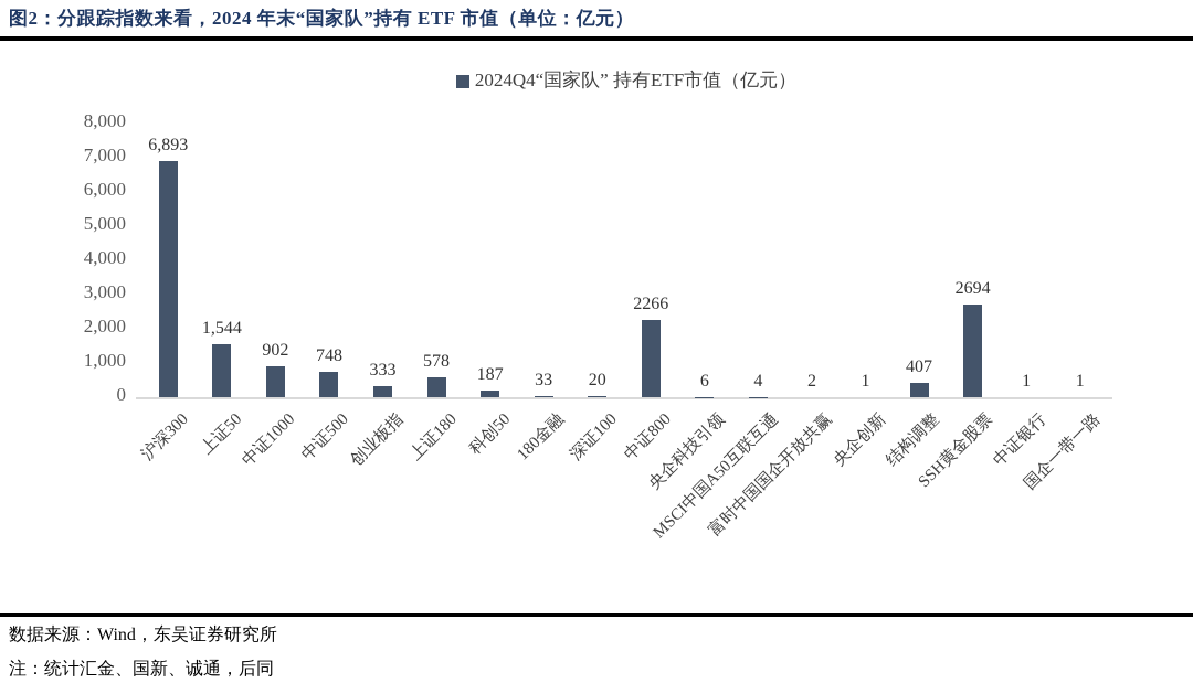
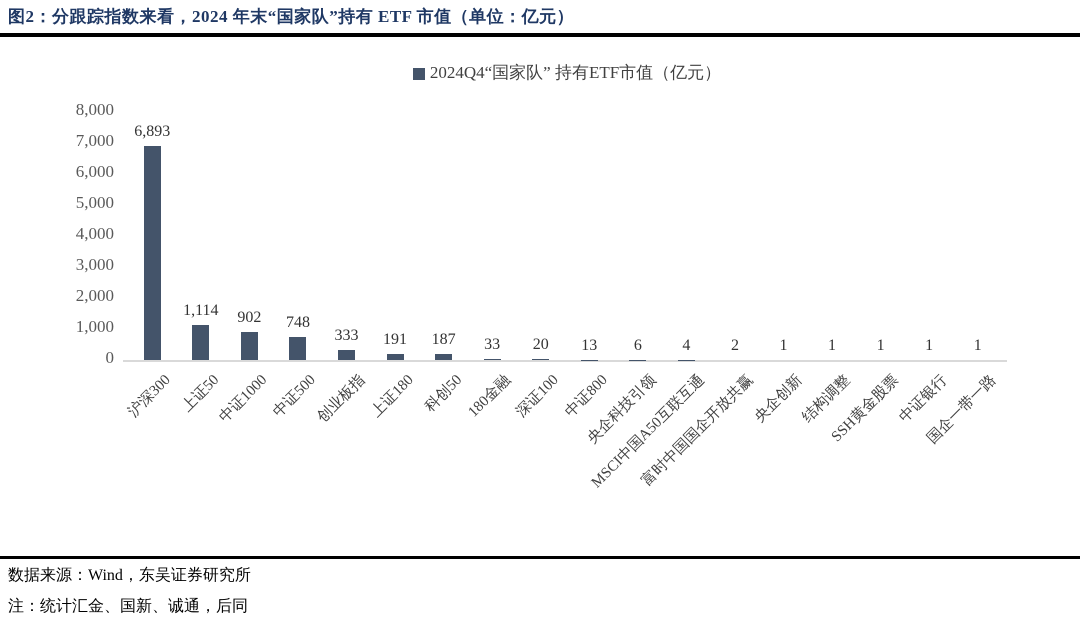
上证50: 1,544 -> 1,114
上证180: 578 -> 191
中证800: 2266 -> 13
结构调整: 407 -> 1
SSH黄金股票: 2694 -> 1
